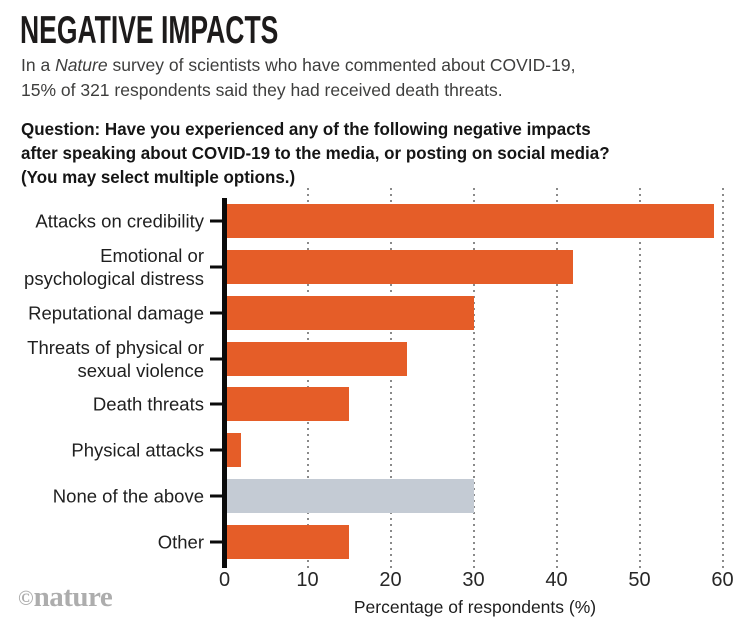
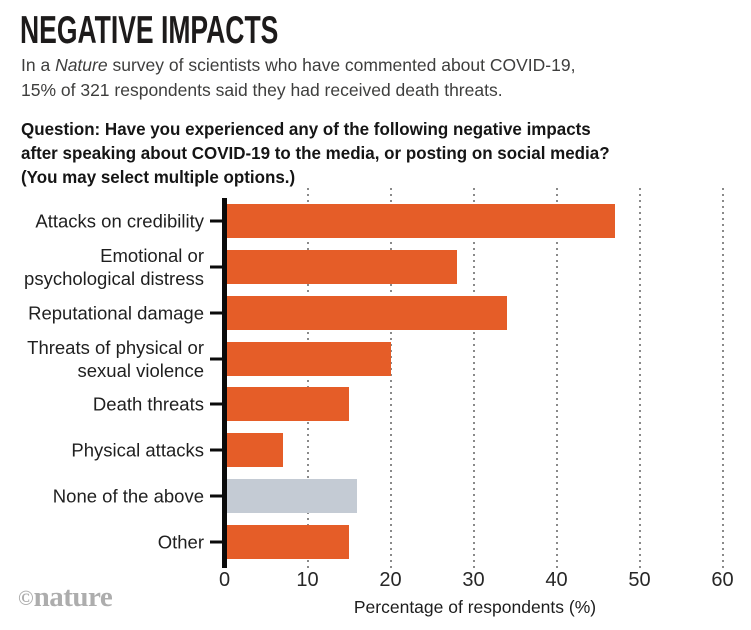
Attacks on credibility: 59 -> 47
Emotional or psychological distress: 42 -> 28
Reputational damage: 30 -> 34
Threats of physical or sexual violence: 22 -> 20
Physical attacks: 2 -> 7
None of the above: 30 -> 16
